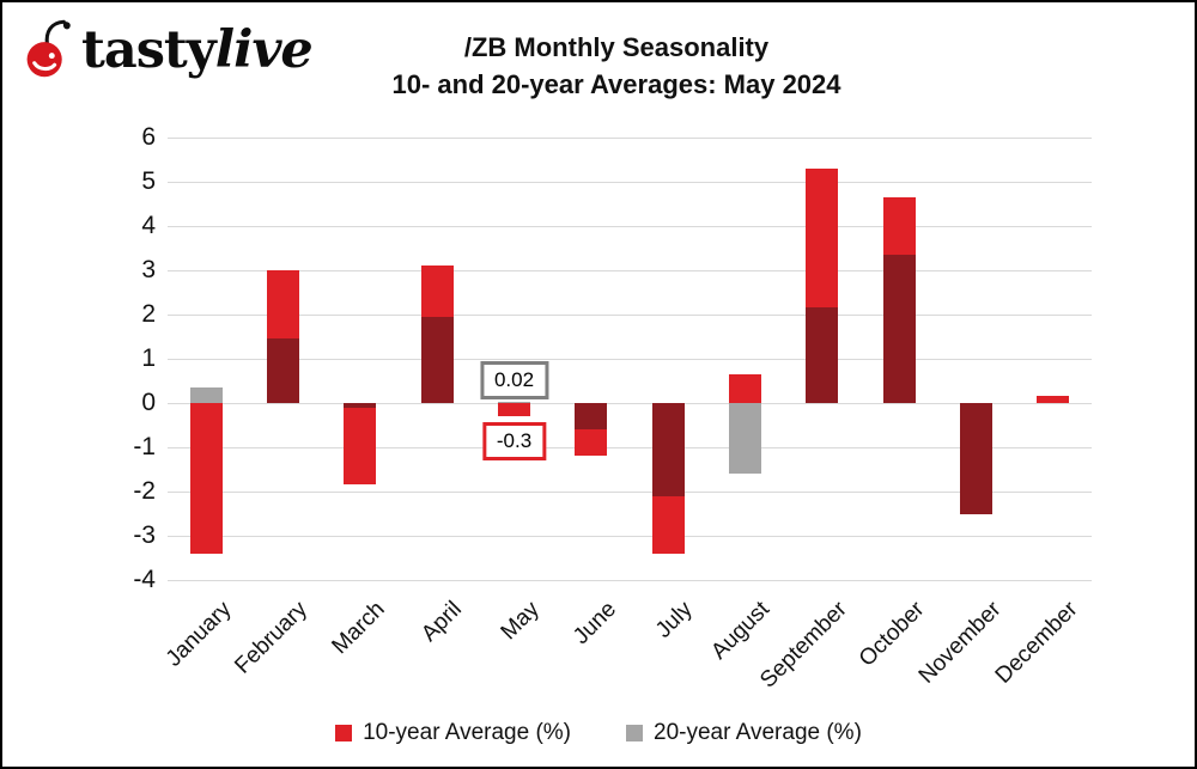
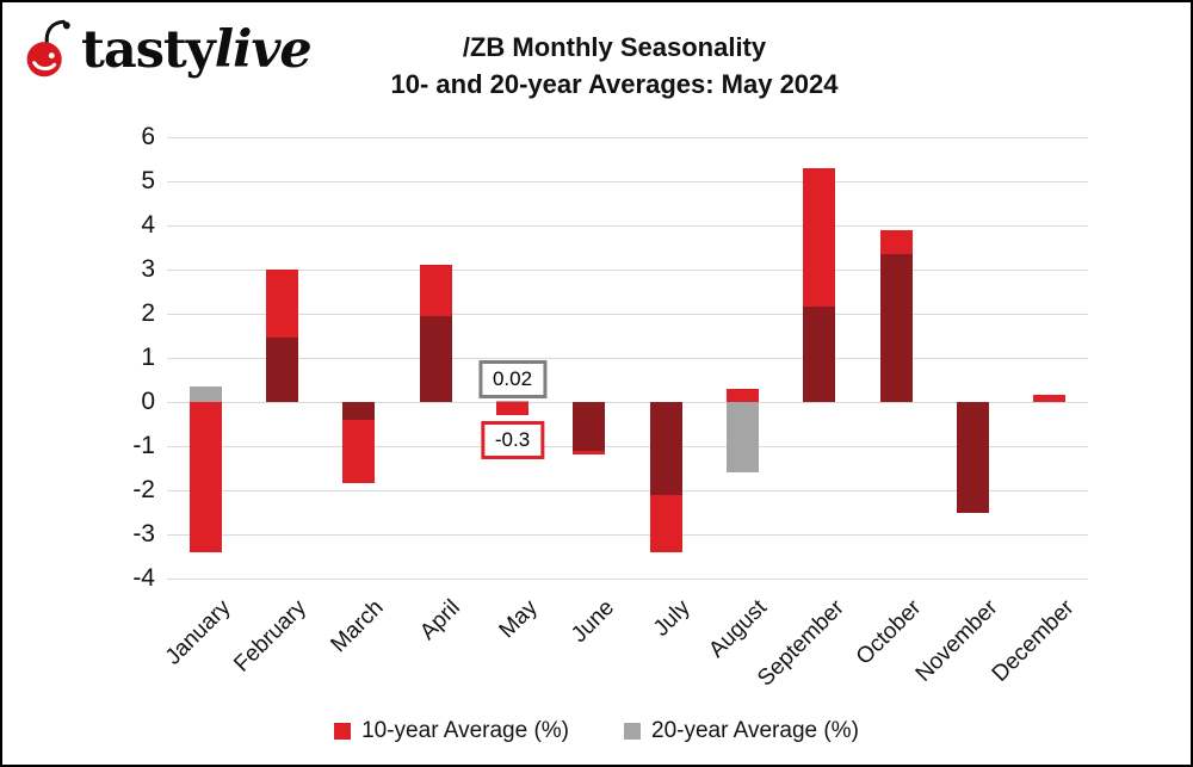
20-year Average (%)/March: -0.1 -> -0.4
20-year Average (%)/June: -0.6 -> -1.1
10-year Average (%)/August: 0.7 -> 0.3
10-year Average (%)/October: 4.7 -> 3.9
